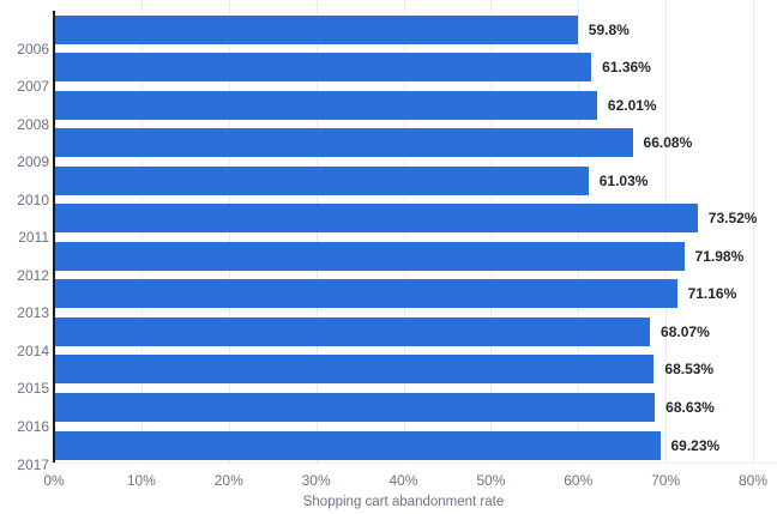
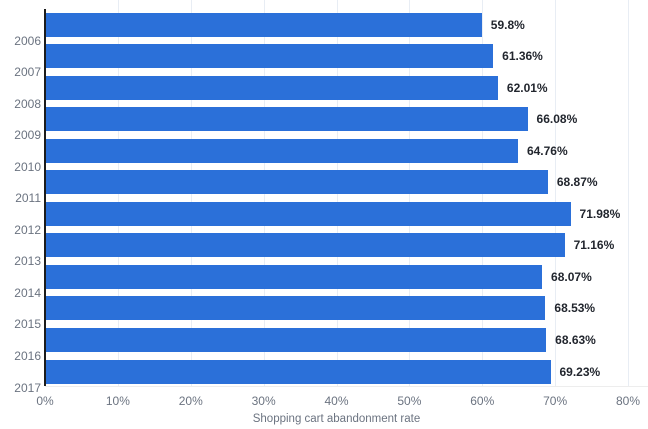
2010: 61.03% -> 64.76%
2011: 73.52% -> 68.87%
